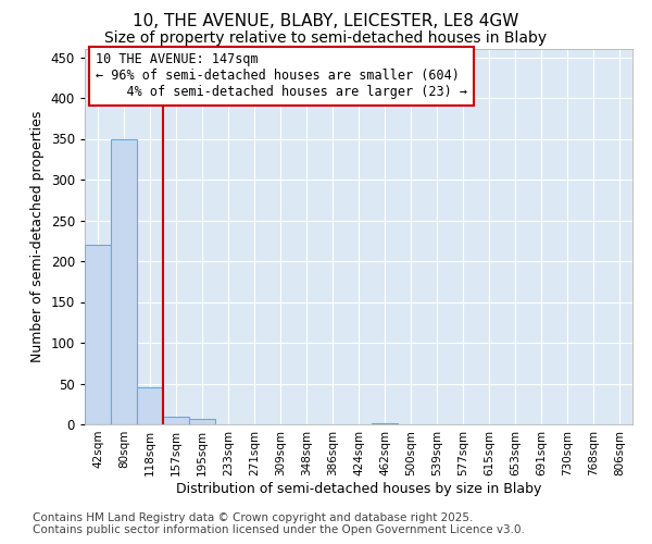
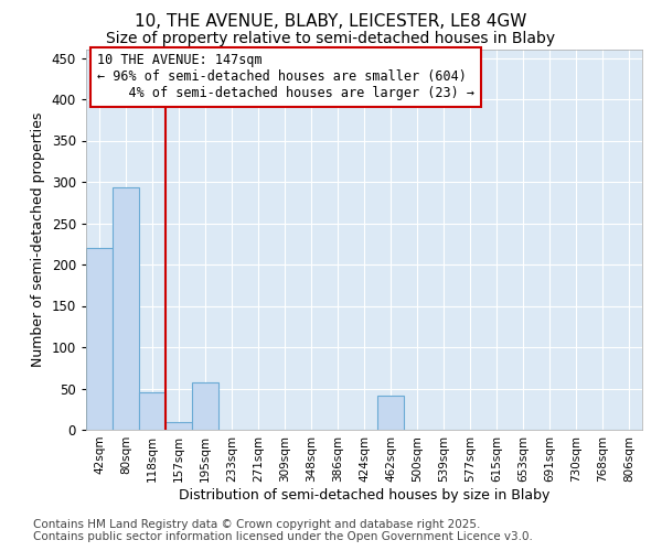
80sqm: 350 -> 294
195sqm: 7 -> 58
462sqm: 2 -> 42
